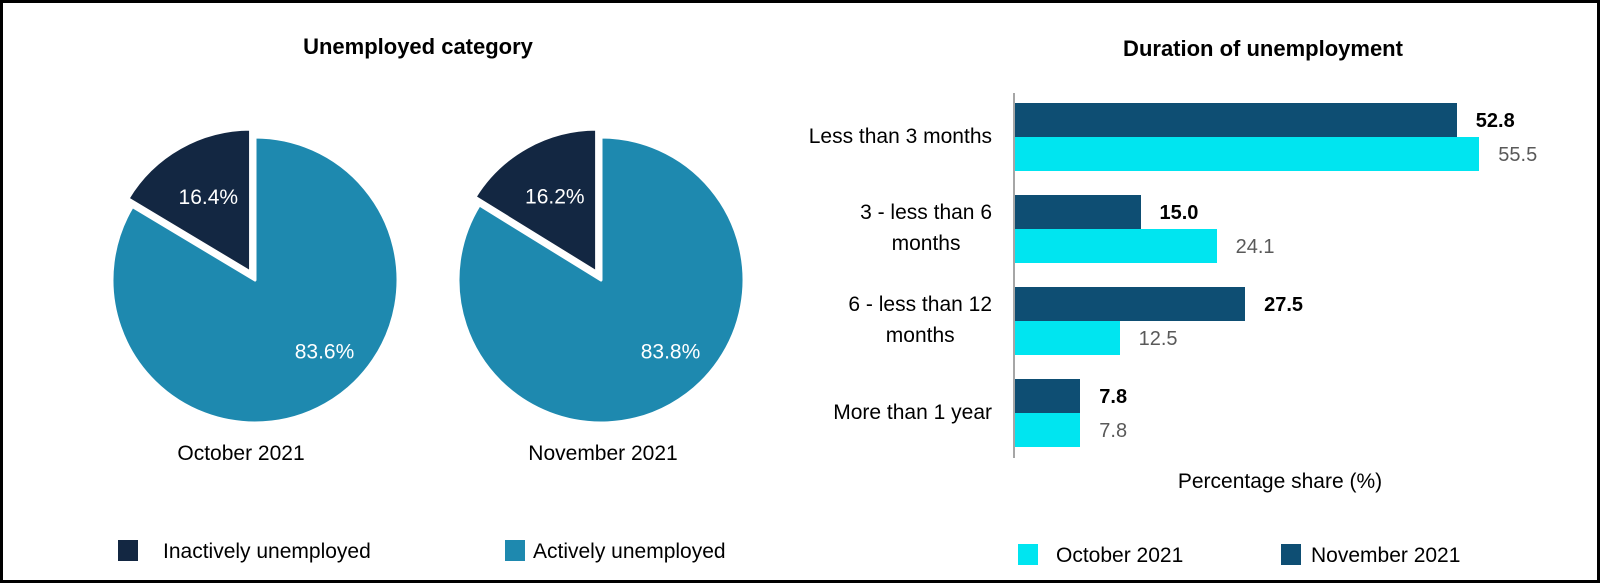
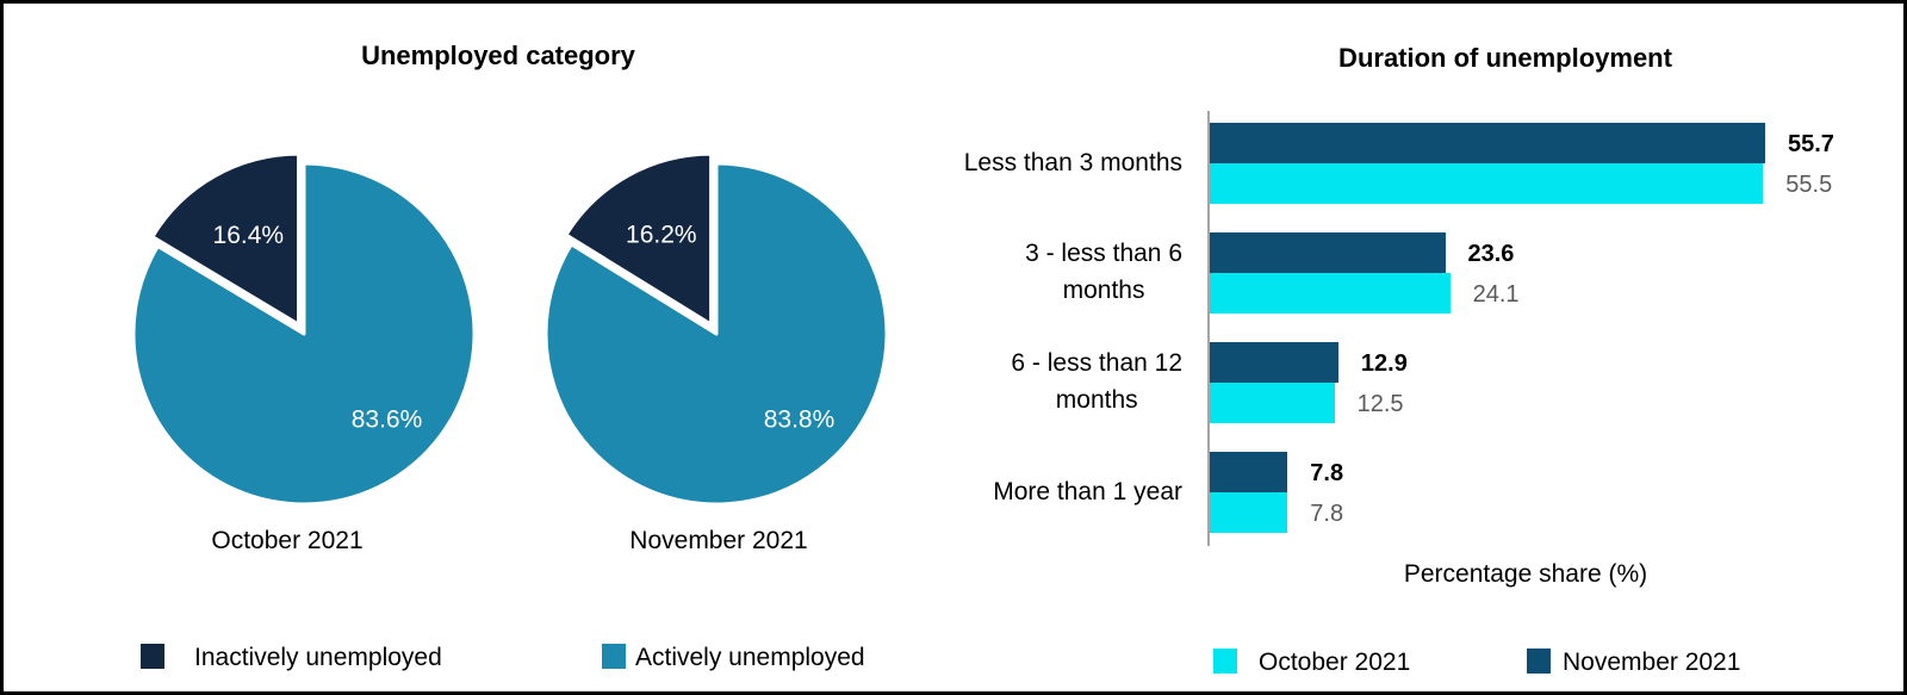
Duration of unemployment/November 2021/Less than 3 months: 52.8 -> 55.7
Duration of unemployment/November 2021/3 - less than 6 months: 15.0 -> 23.6
Duration of unemployment/November 2021/6 - less than 12 months: 27.5 -> 12.9
